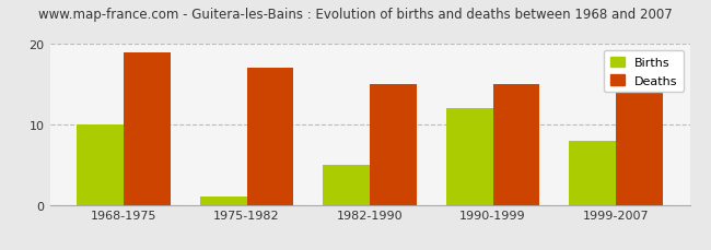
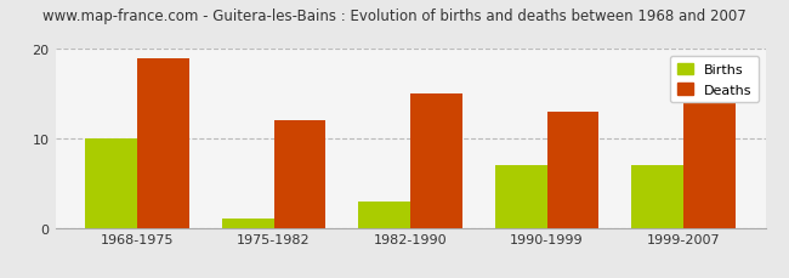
Deaths/1975-1982: 17 -> 12
Births/1982-1990: 5 -> 3
Births/1990-1999: 12 -> 7
Deaths/1990-1999: 15 -> 13
Births/1999-2007: 8 -> 7
